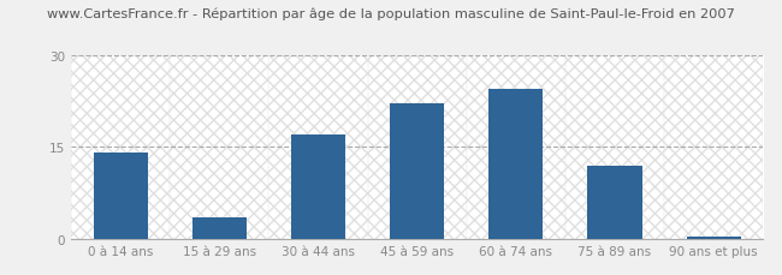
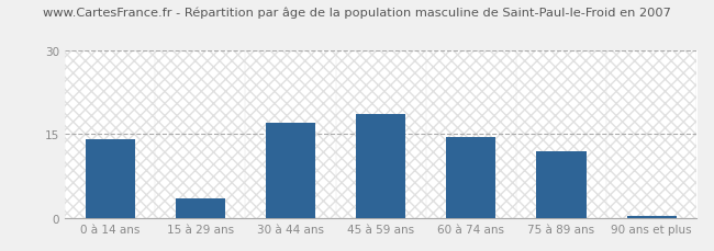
45 à 59 ans: 22.2 -> 18.5
60 à 74 ans: 24.4 -> 14.5
